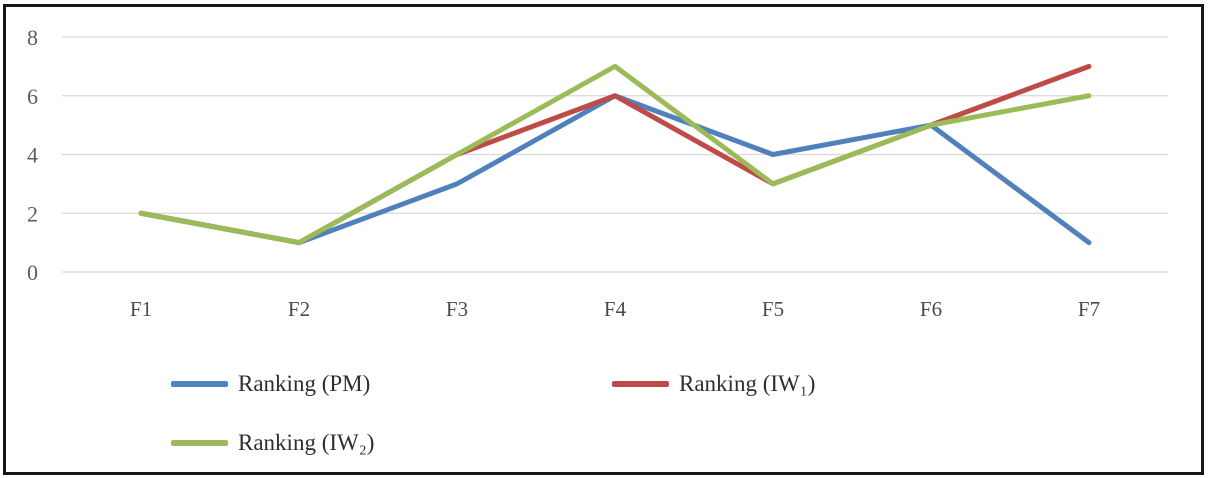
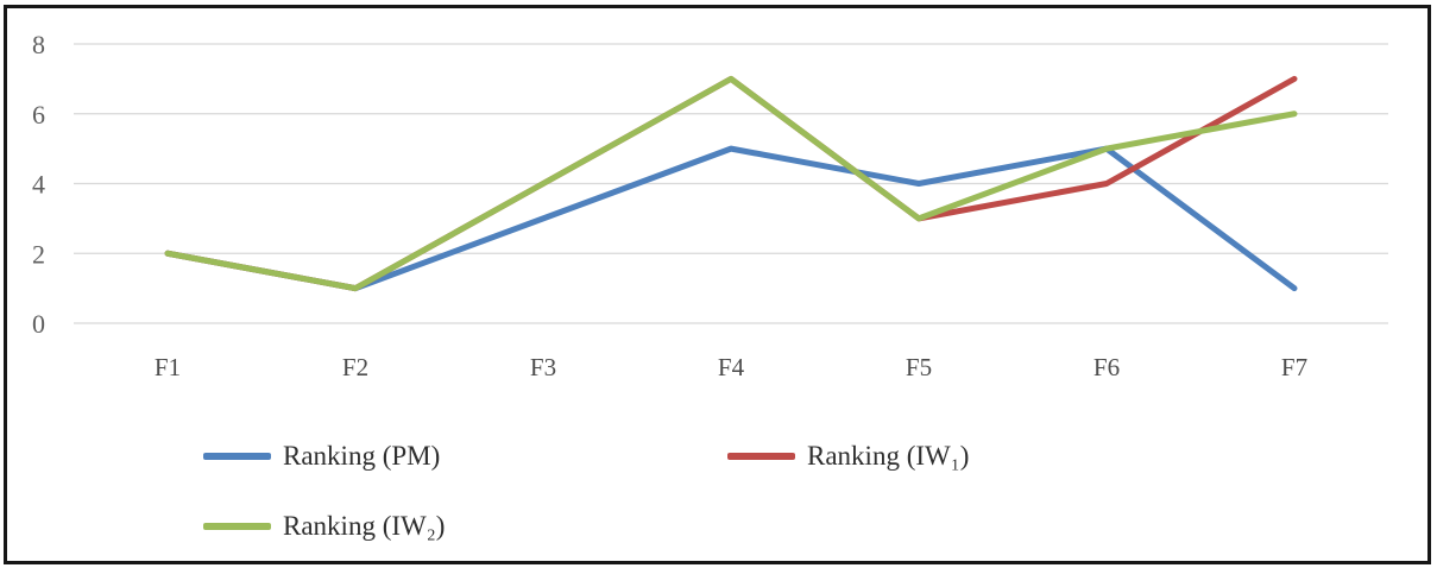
Ranking (PM)/F4: 6 -> 5
Ranking (IW₁)/F4: 6 -> 7
Ranking (IW₁)/F6: 5 -> 4
